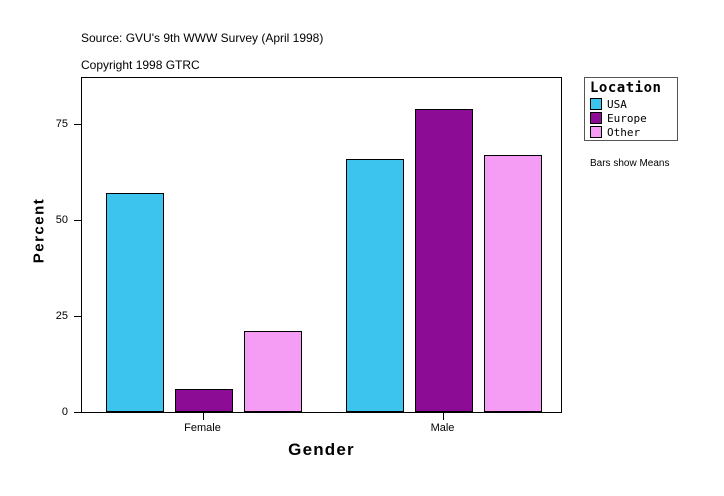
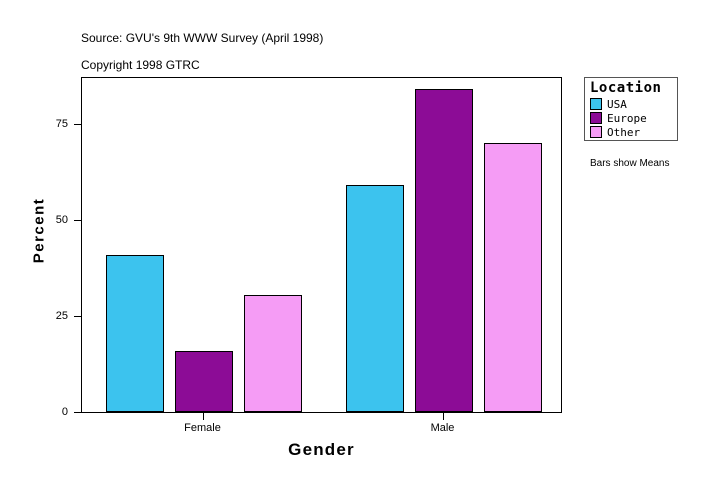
USA/Female: 57 -> 41
Europe/Female: 6 -> 16
Other/Female: 21 -> 30
USA/Male: 66 -> 59
Europe/Male: 79 -> 84
Other/Male: 67 -> 70
